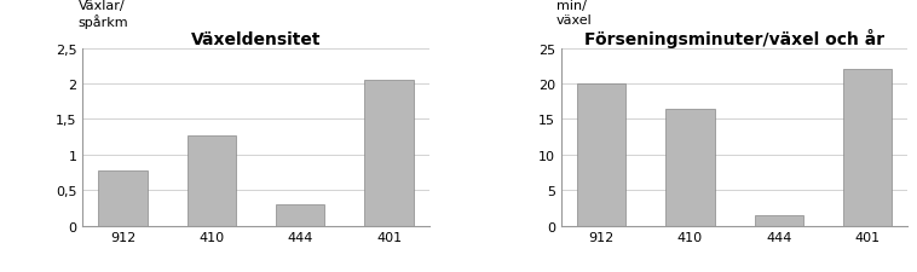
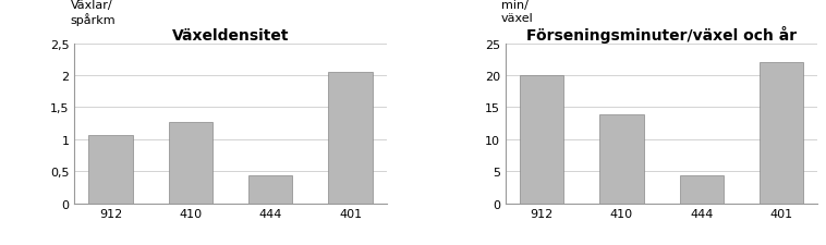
Växeldensitet/912: 0,78 -> 1,06
Växeldensitet/444: 0,30 -> 0,44
Förseningsminuter/växel och år/410: 16.5 -> 13.8
Förseningsminuter/växel och år/444: 1.5 -> 4.4
